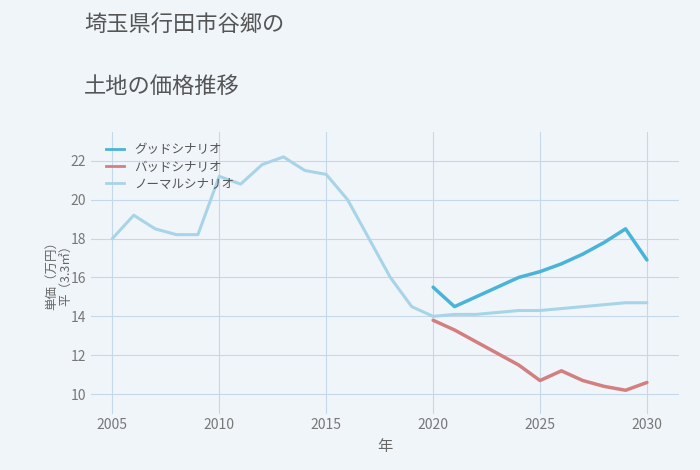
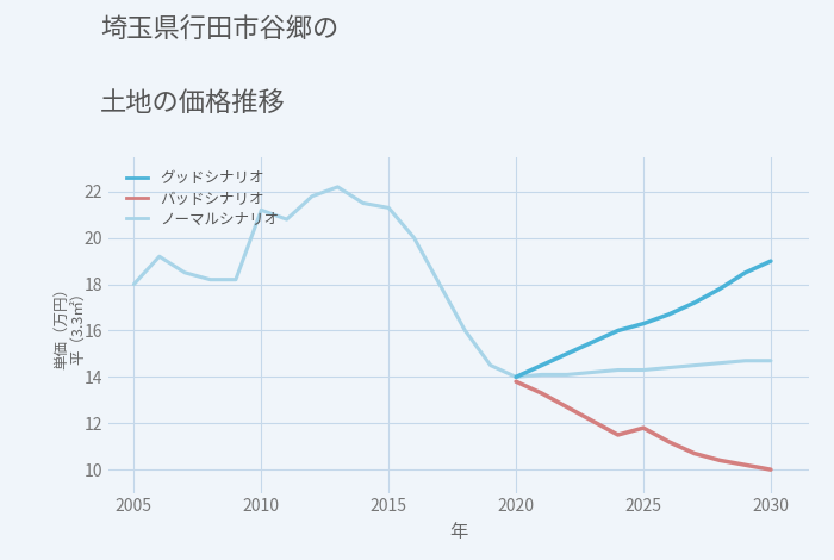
グッドシナリオ/2020: 15.5 -> 14.0
バッドシナリオ/2025: 10.7 -> 11.8
グッドシナリオ/2030: 16.9 -> 19.0
バッドシナリオ/2030: 10.6 -> 10.0
